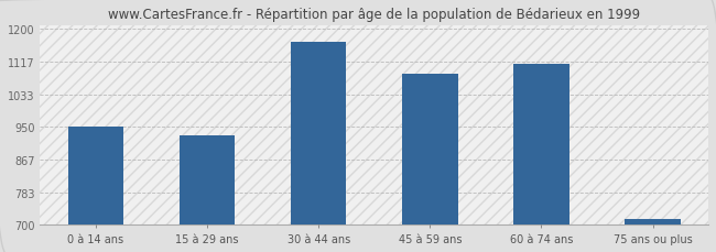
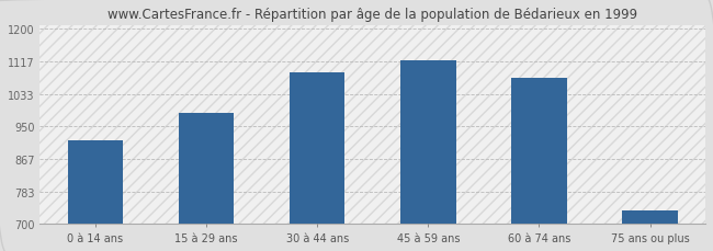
0 à 14 ans: 952 -> 915
15 à 29 ans: 930 -> 985
30 à 44 ans: 1168 -> 1090
45 à 59 ans: 1085 -> 1120
60 à 74 ans: 1112 -> 1075
75 ans ou plus: 714 -> 735
